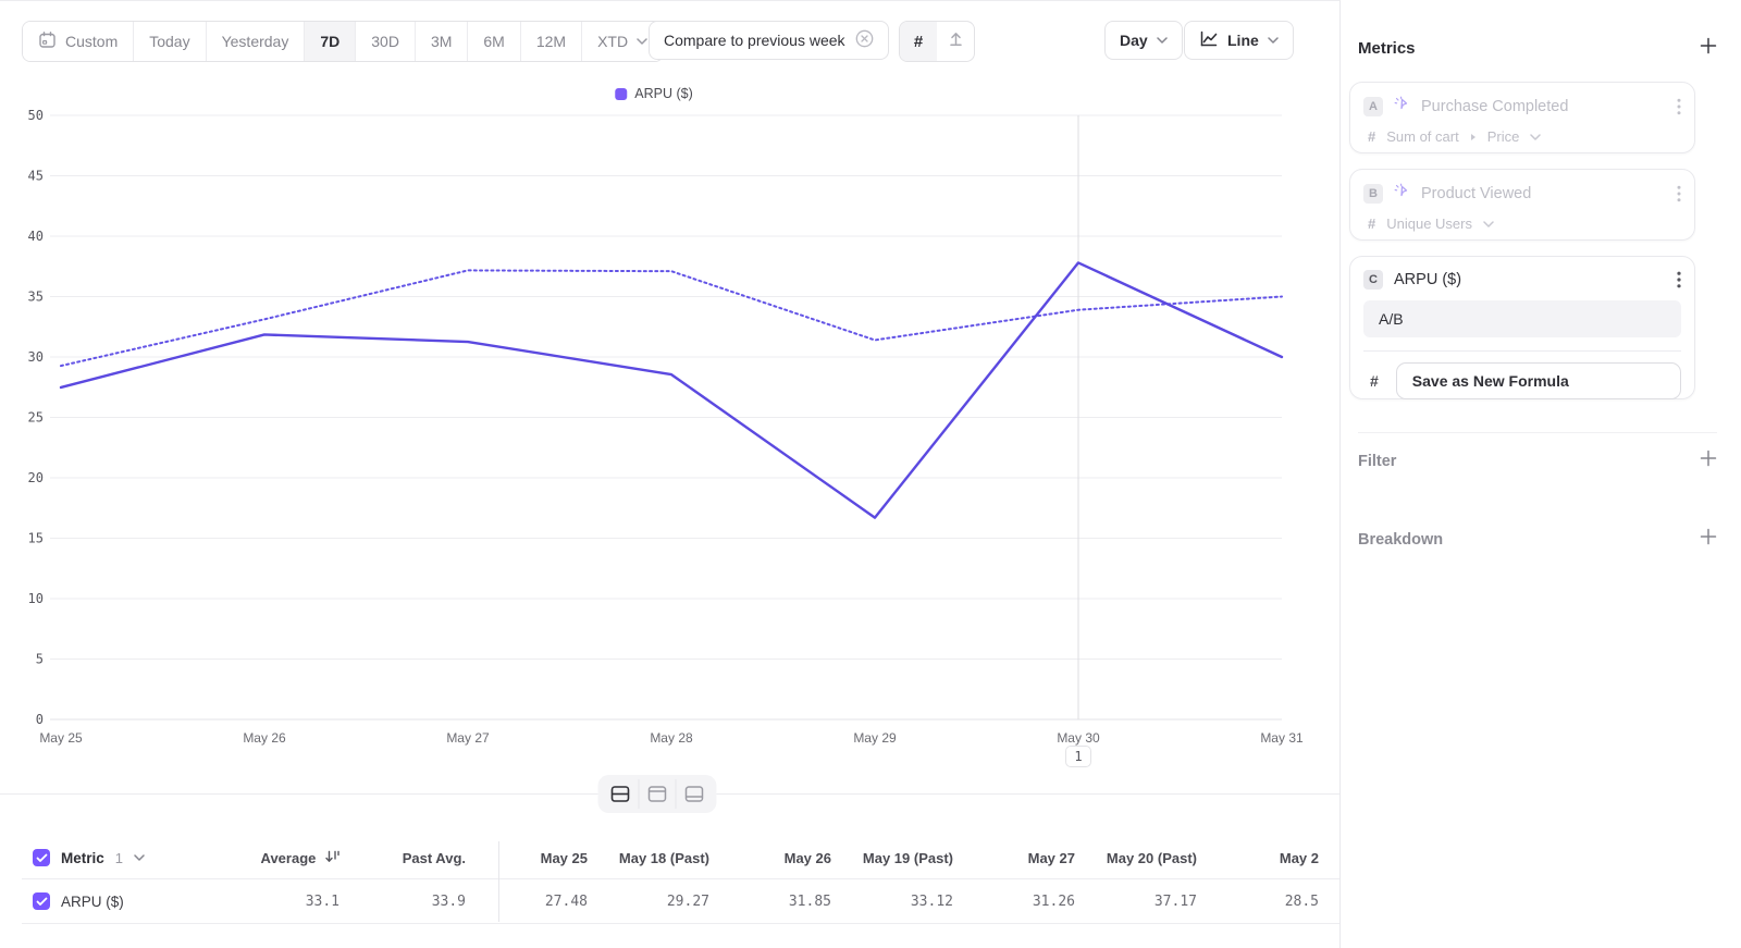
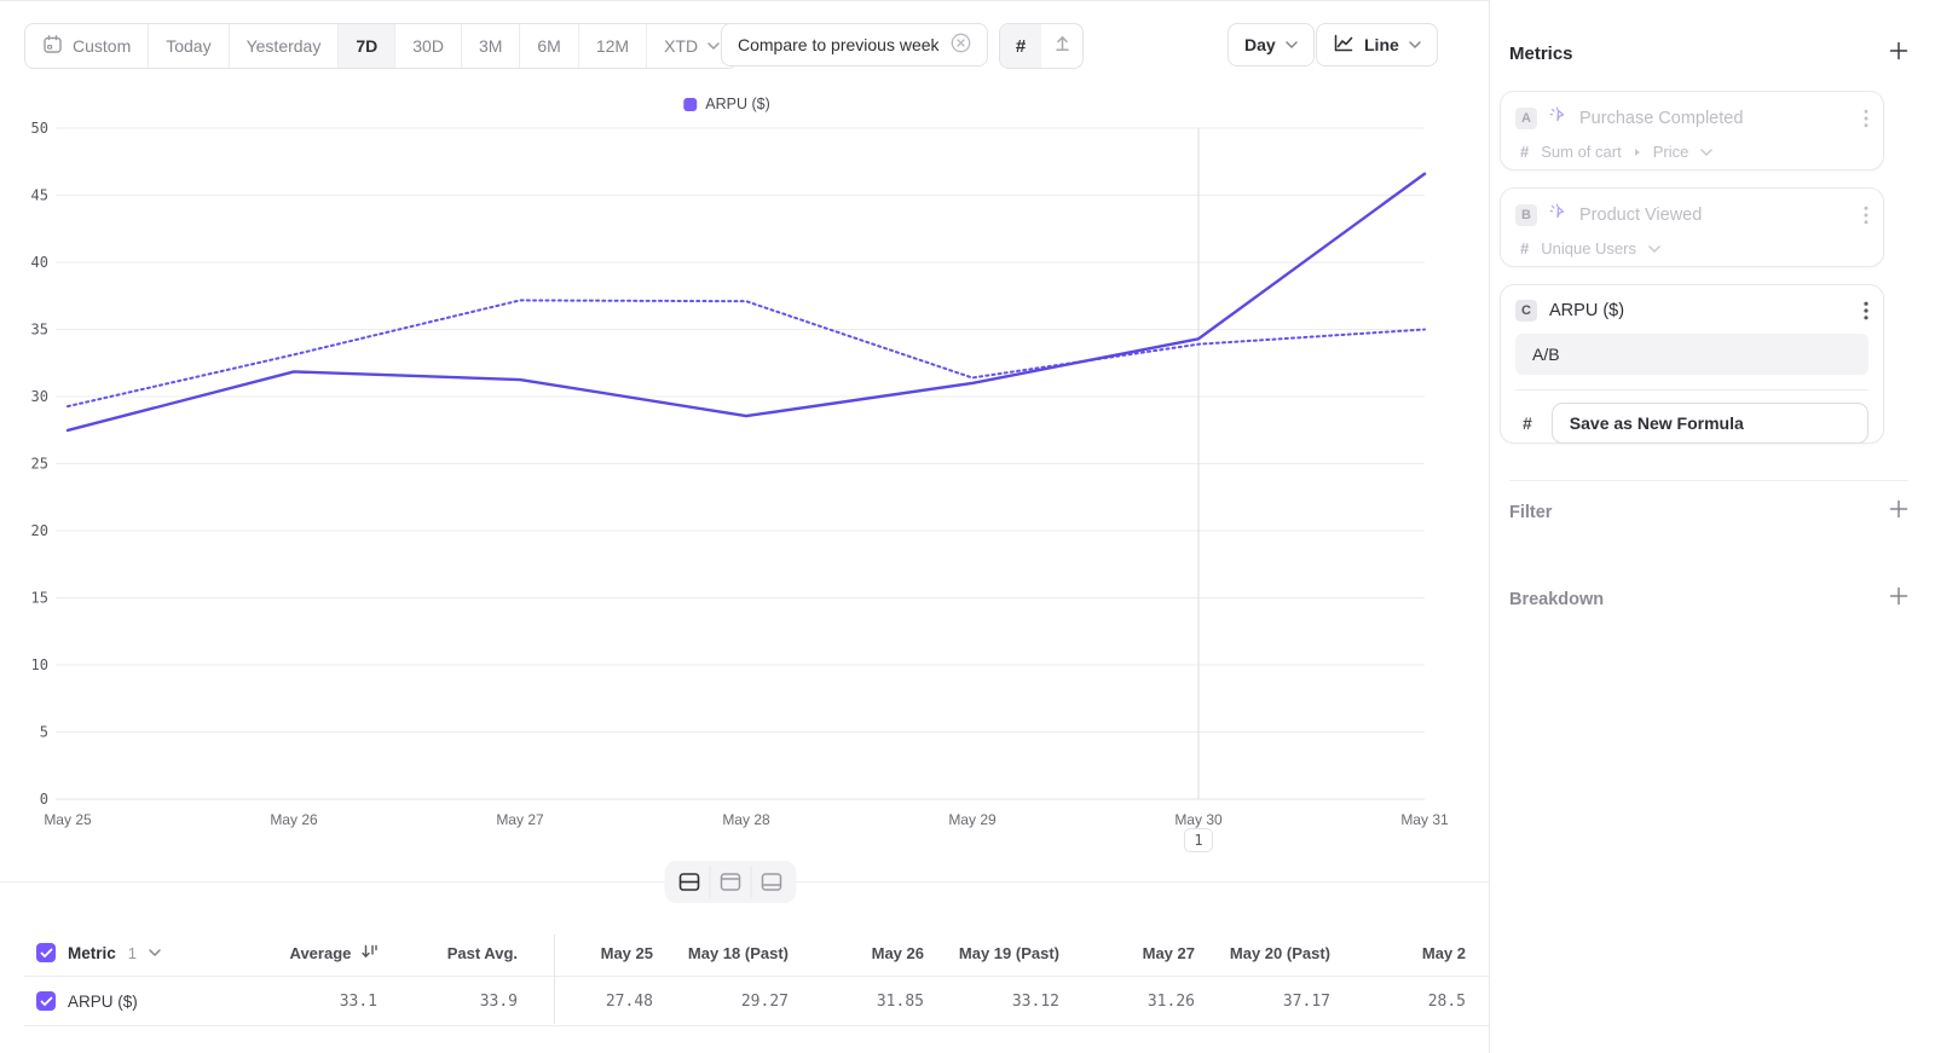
ARPU ($)/May 29: 16.7 -> 31.0
ARPU ($)/May 30: 37.8 -> 34.3
ARPU ($)/May 31: 30.0 -> 46.6
